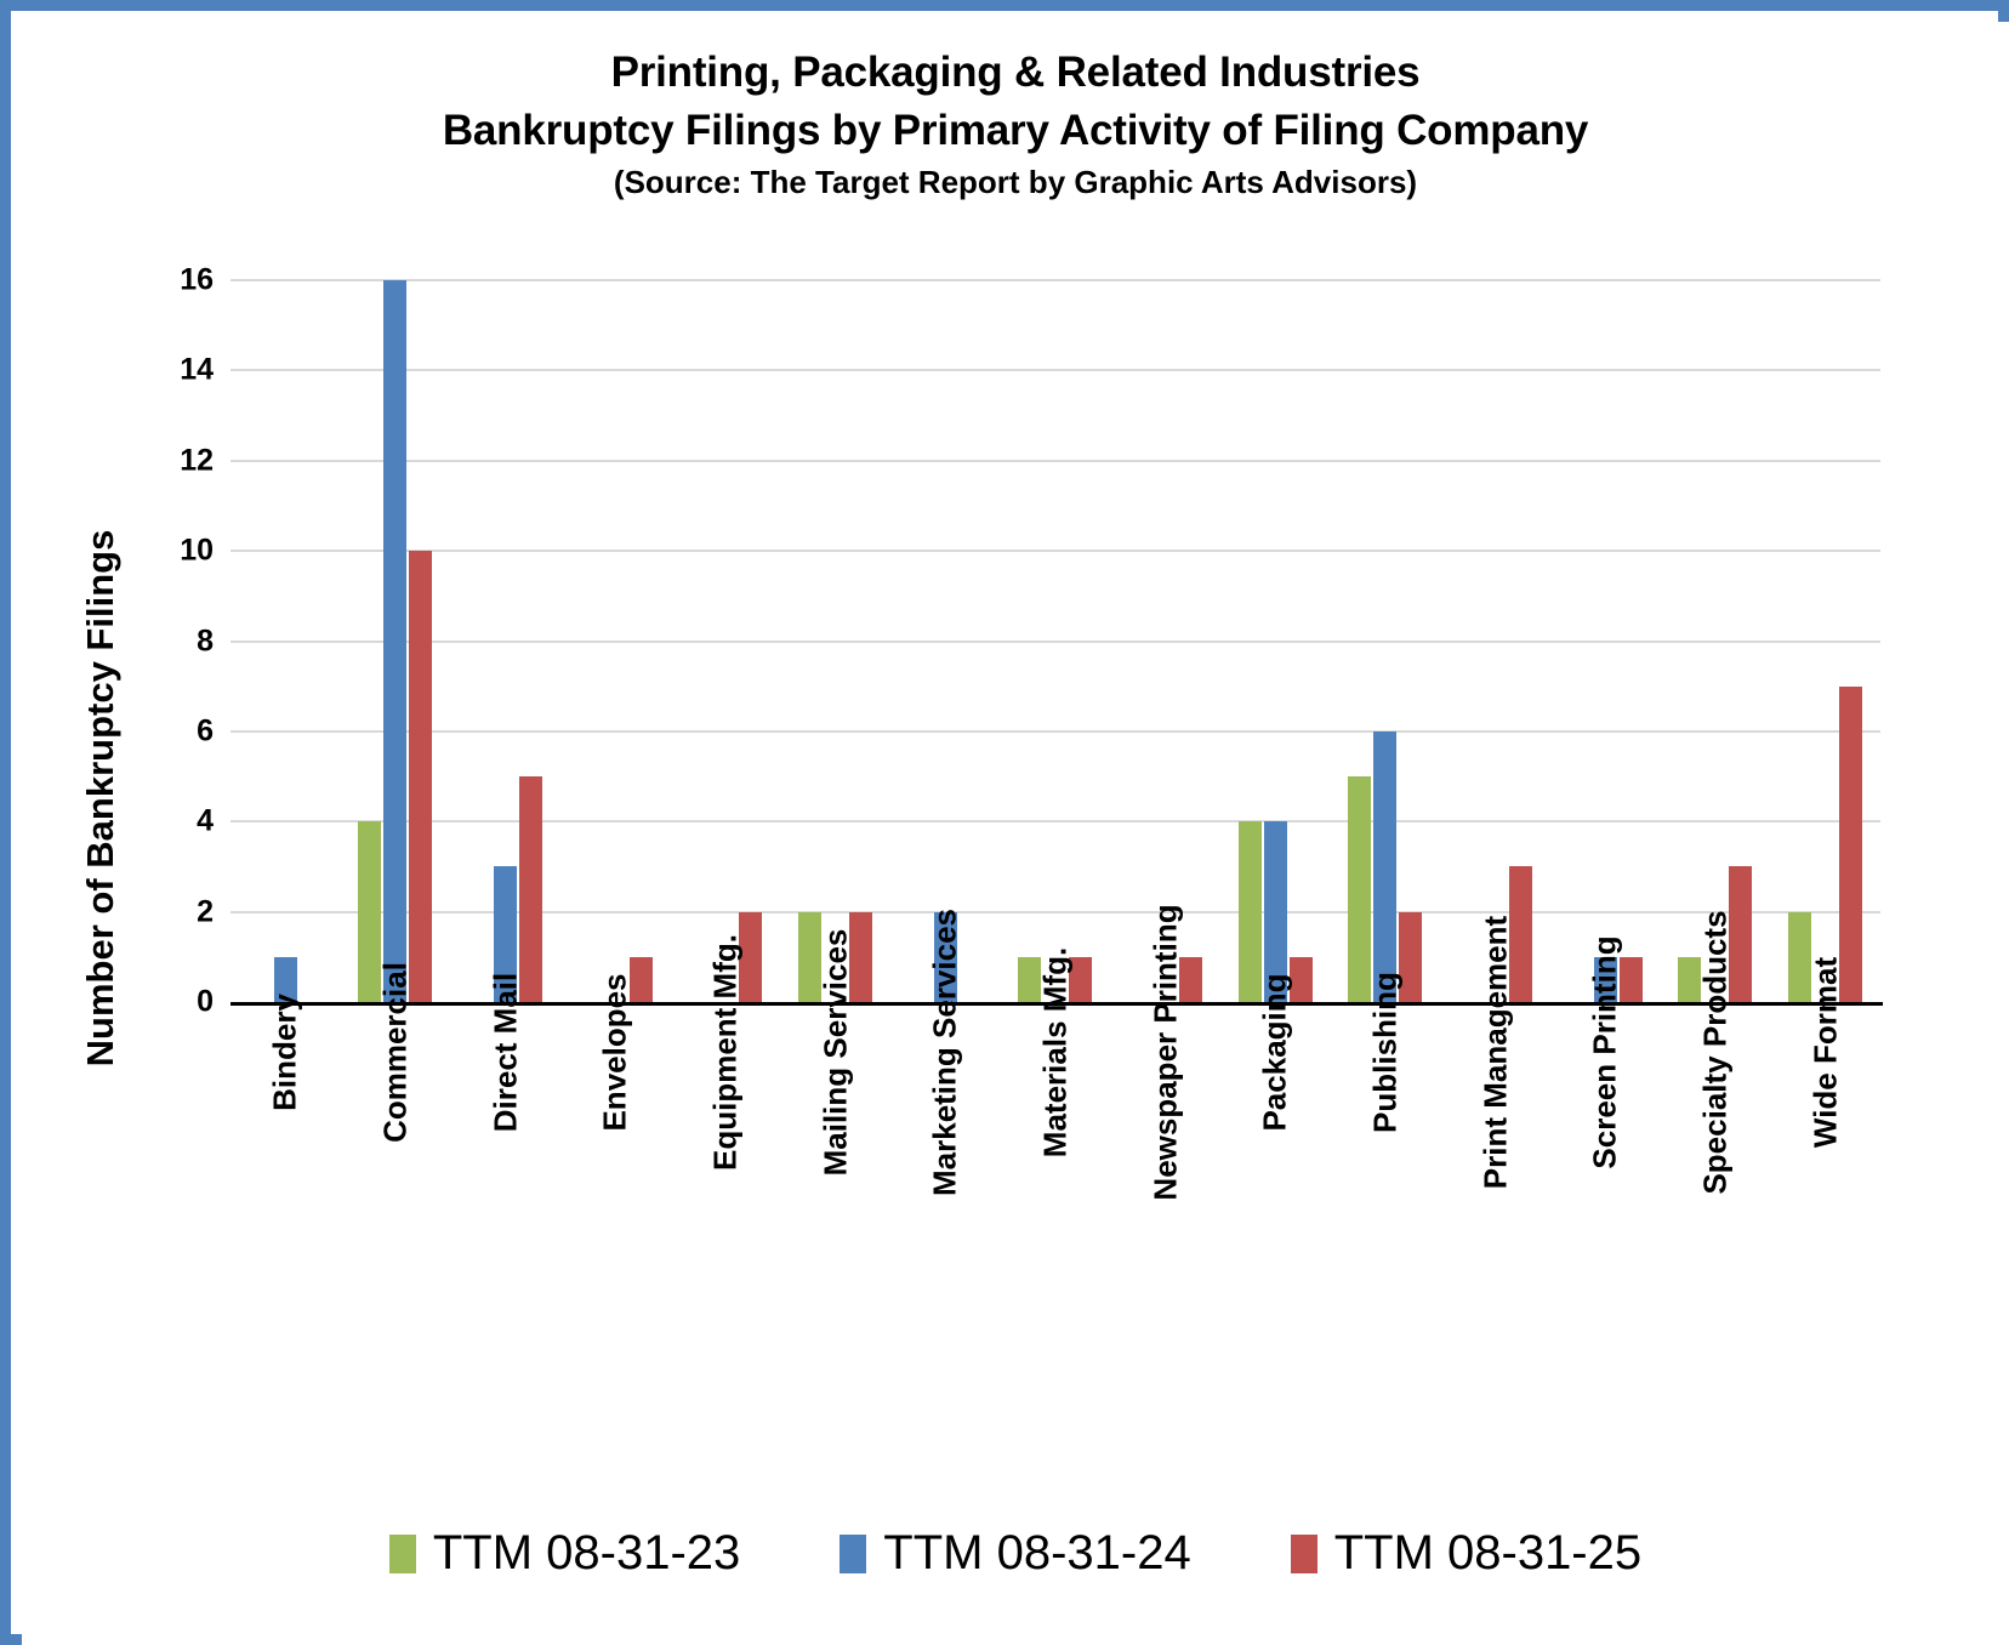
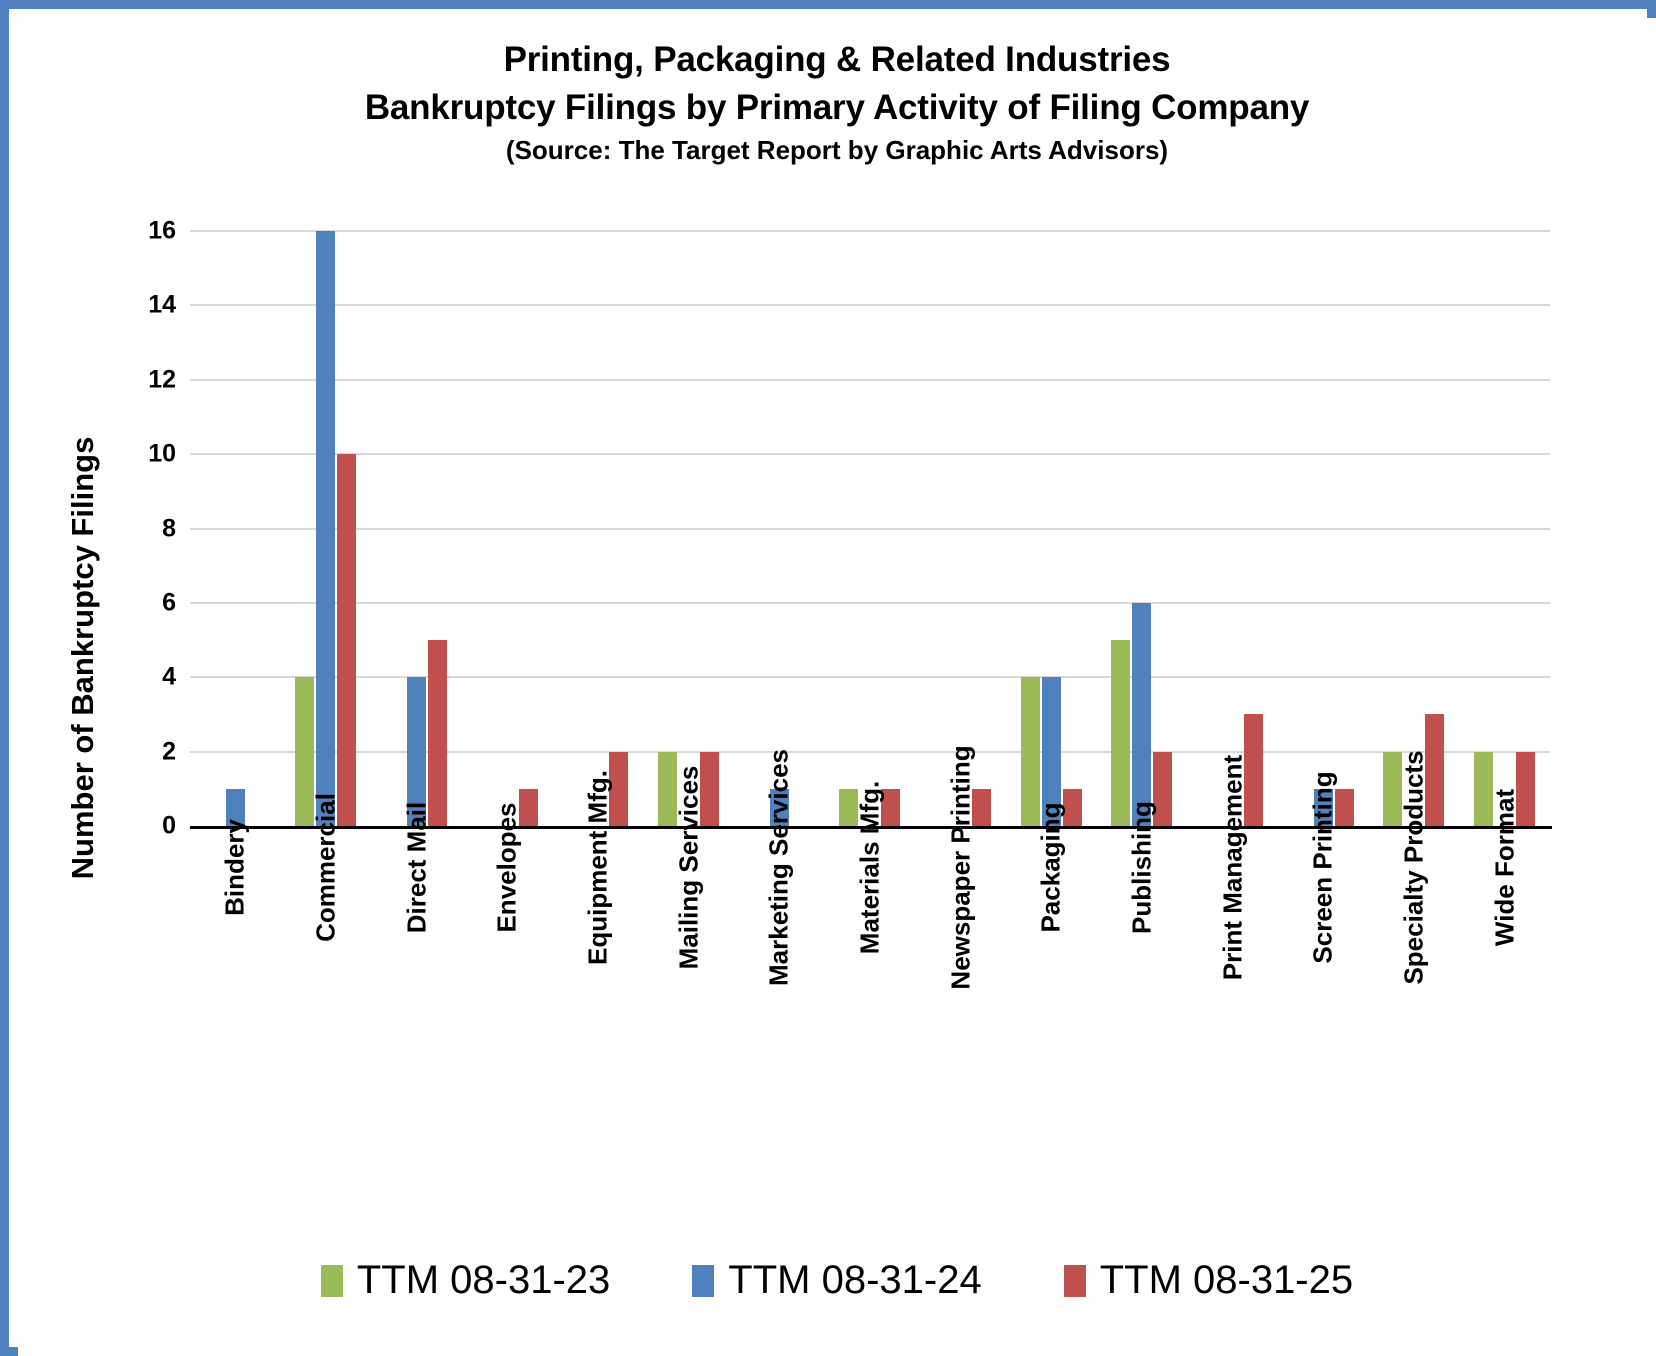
TTM 08-31-24/Direct Mail: 3 -> 4
TTM 08-31-24/Marketing Services: 2 -> 1
TTM 08-31-23/Specialty Products: 1 -> 2
TTM 08-31-25/Wide Format: 7 -> 2
